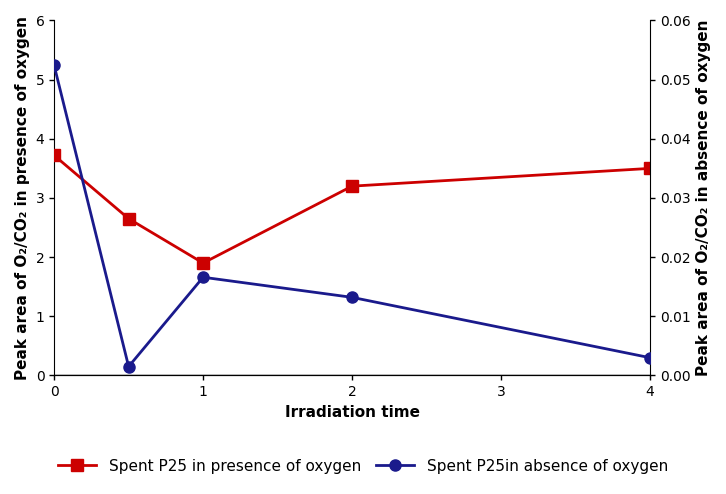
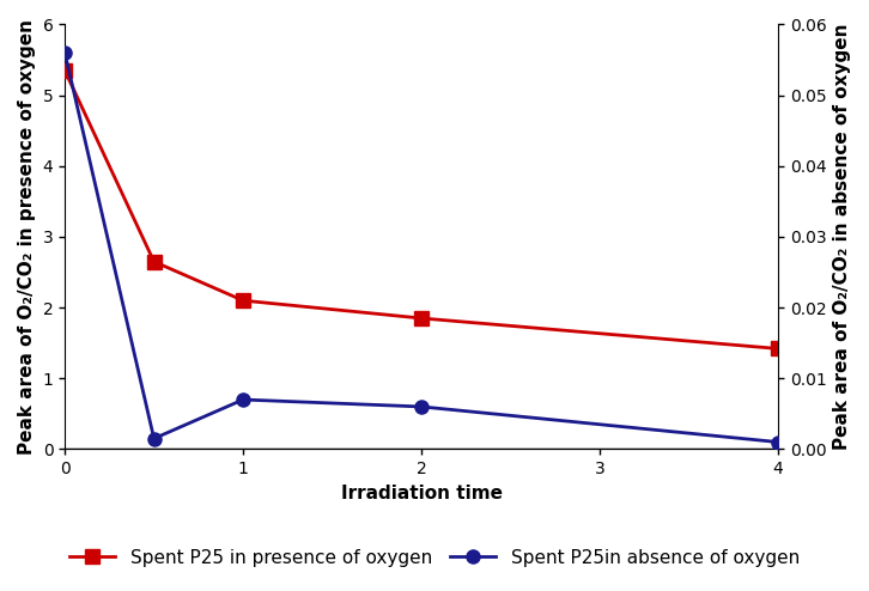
Spent P25 in presence of oxygen/0: 3.72 -> 5.35
Spent P25in absence of oxygen/0: 0.0524 -> 0.0560
Spent P25 in presence of oxygen/1: 1.90 -> 2.10
Spent P25in absence of oxygen/1: 0.0166 -> 0.0070
Spent P25 in presence of oxygen/2: 3.20 -> 1.85
Spent P25in absence of oxygen/2: 0.0132 -> 0.0060
Spent P25 in presence of oxygen/4: 3.50 -> 1.42
Spent P25in absence of oxygen/4: 0.0030 -> 0.0010
